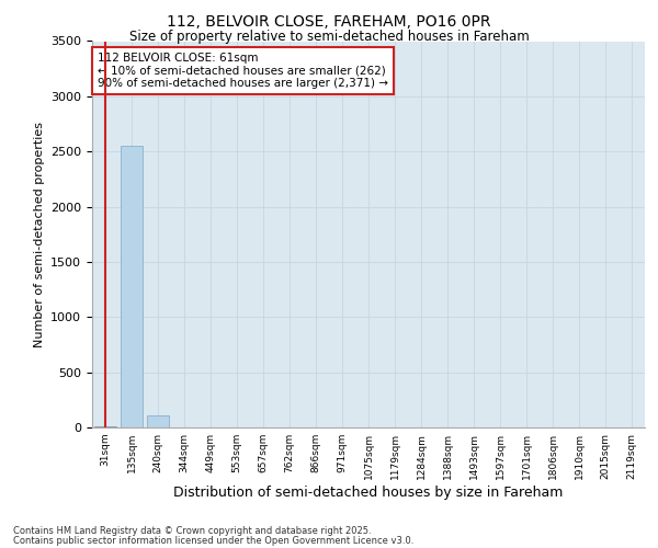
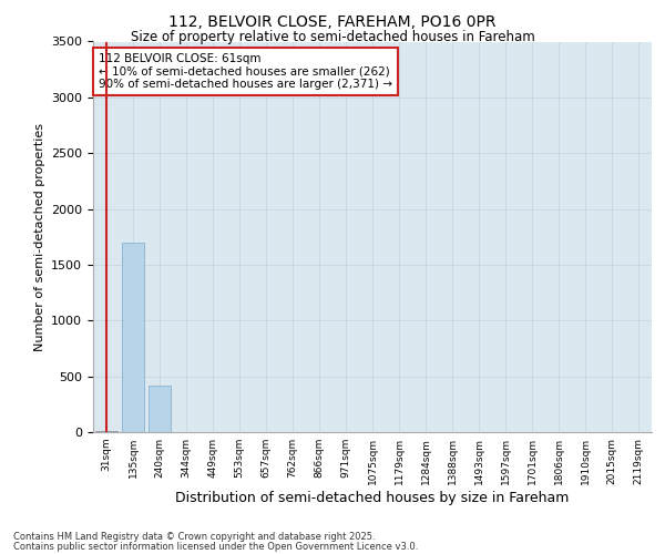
135sqm: 2550 -> 1700
240sqm: 100 -> 420
